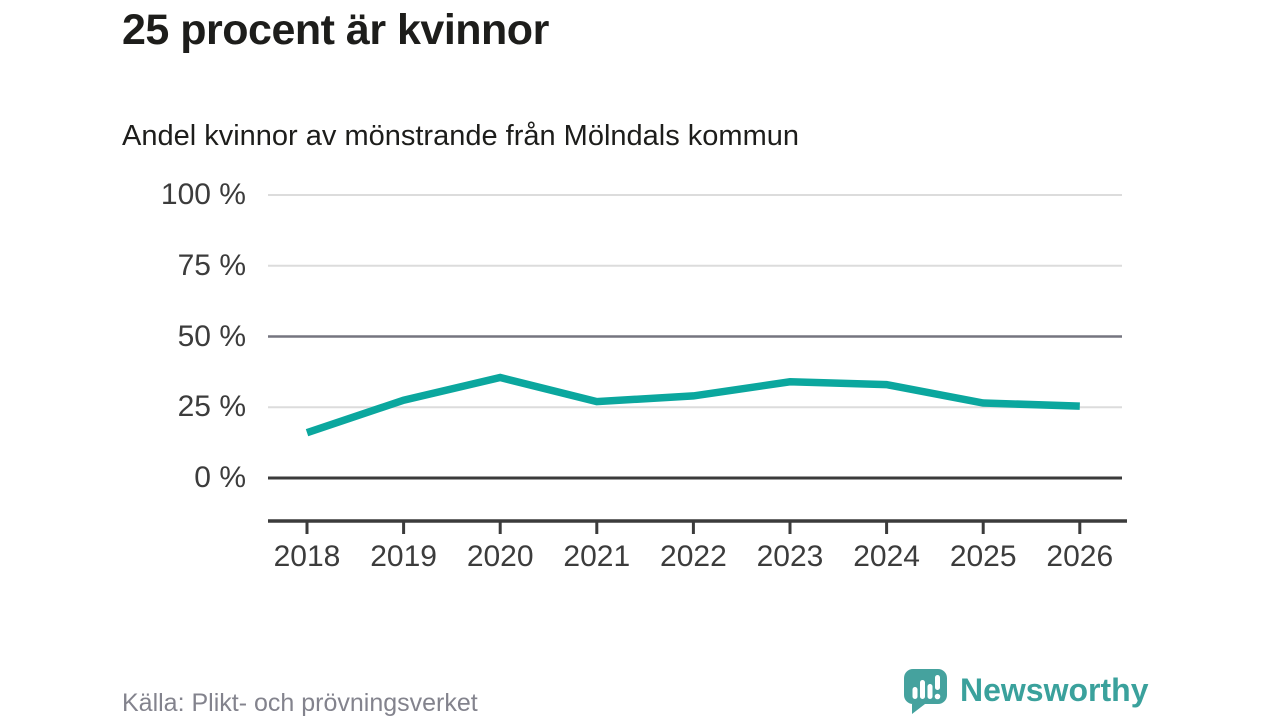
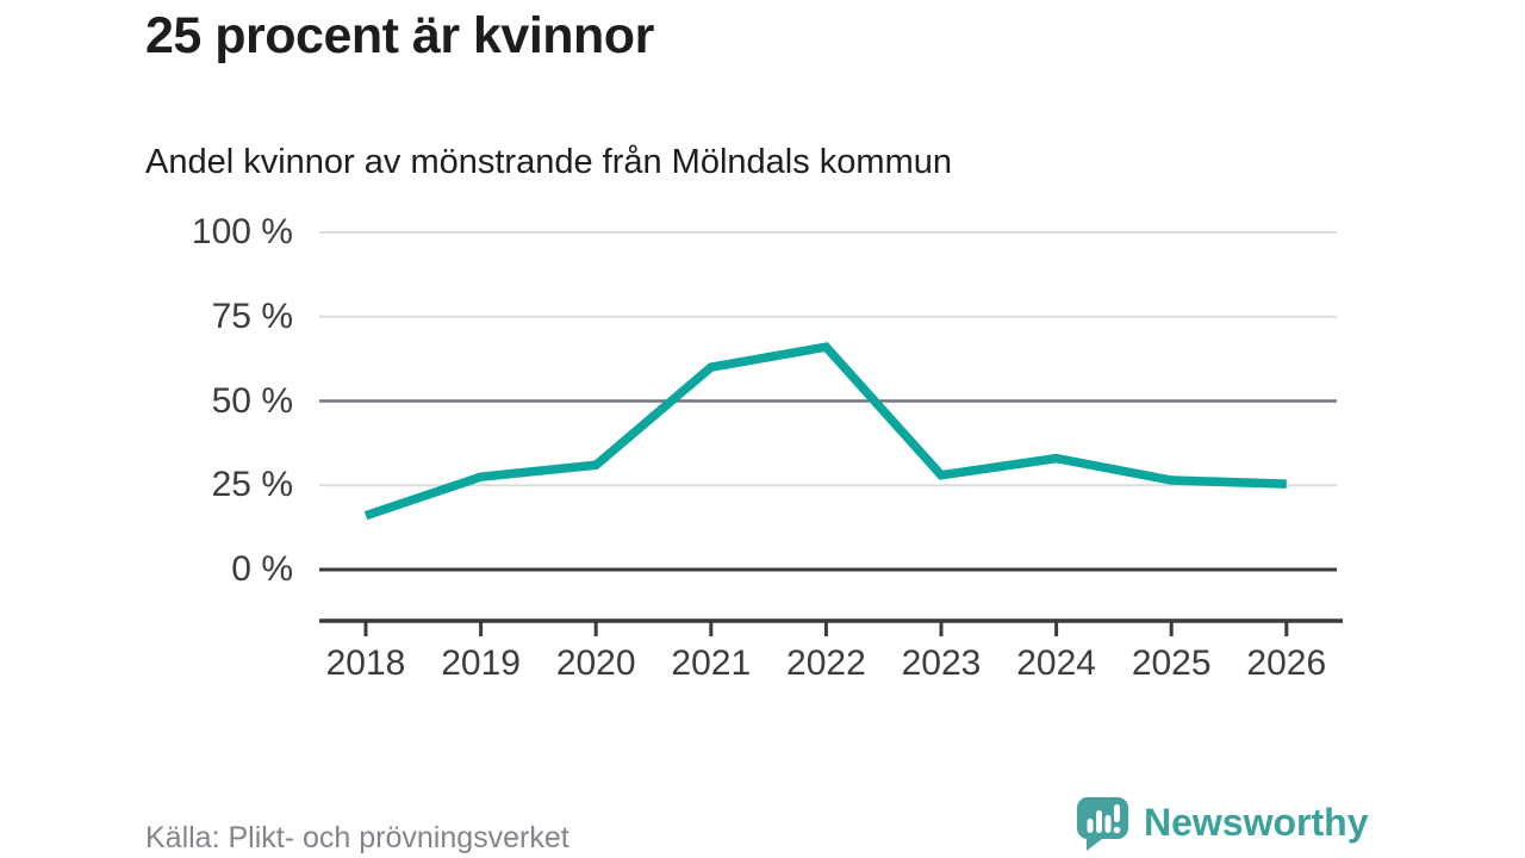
2020: 36% -> 31%
2021: 27% -> 60%
2022: 29% -> 66%
2023: 34% -> 28%
